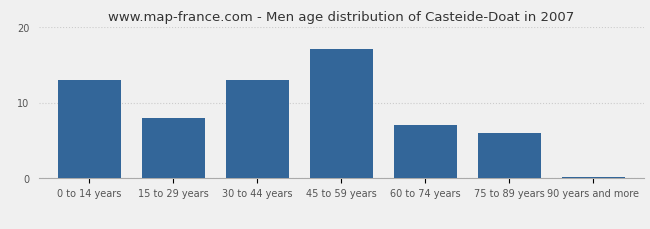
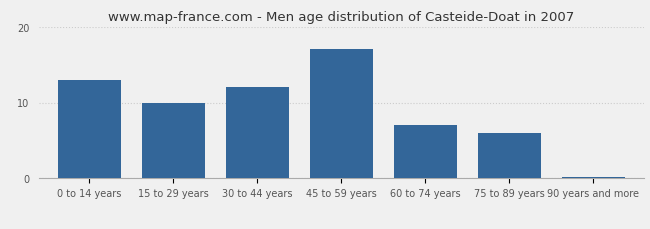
15 to 29 years: 8.0 -> 10.0
30 to 44 years: 13.0 -> 12.0
